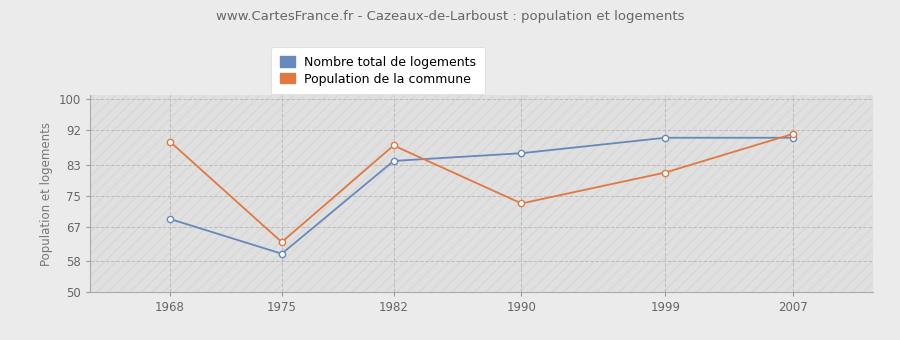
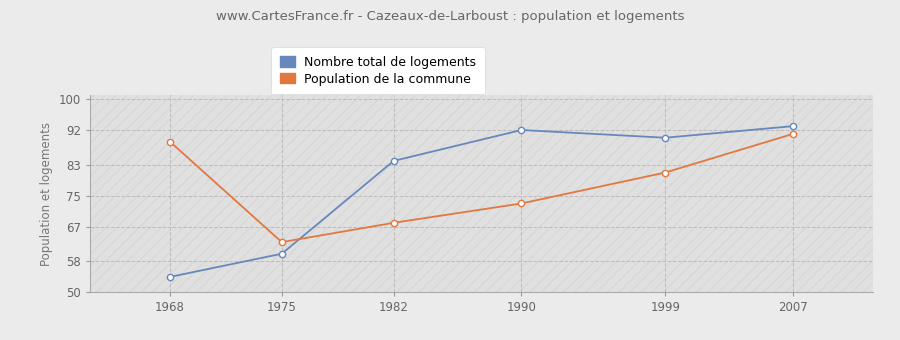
Nombre total de logements/1968: 69 -> 54
Population de la commune/1982: 88 -> 68
Nombre total de logements/1990: 86 -> 92
Nombre total de logements/2007: 90 -> 93
